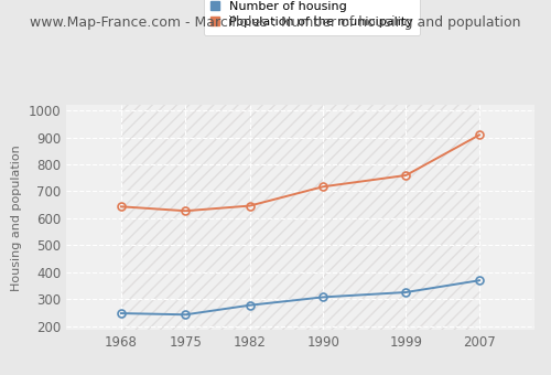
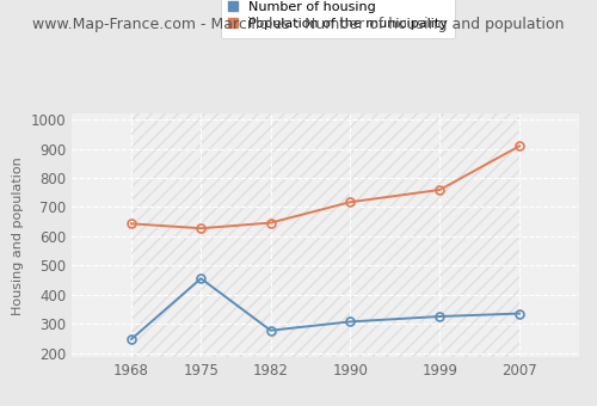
Number of housing/1975: 242 -> 455
Number of housing/2007: 369 -> 335
